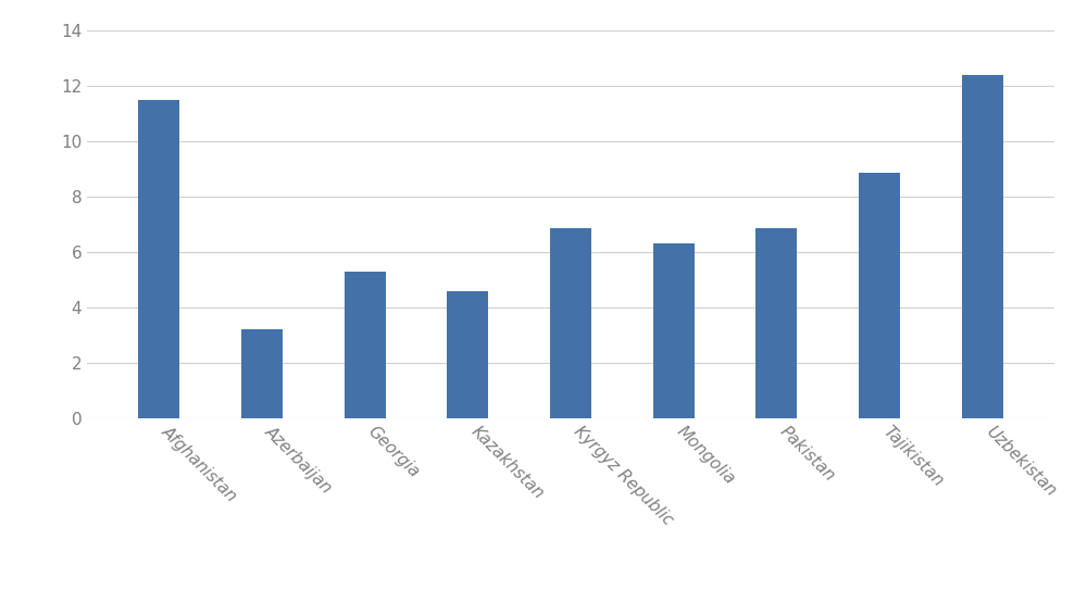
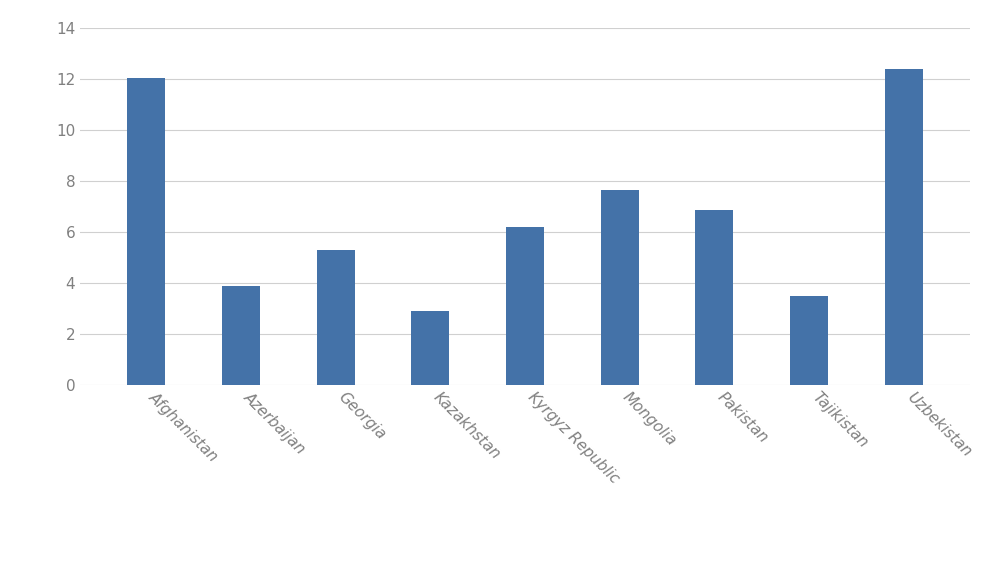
Afghanistan: 11.50 -> 12.05
Azerbaijan: 3.20 -> 3.90
Kazakhstan: 4.60 -> 2.90
Kyrgyz Republic: 6.85 -> 6.20
Mongolia: 6.30 -> 7.65
Tajikistan: 8.85 -> 3.50
